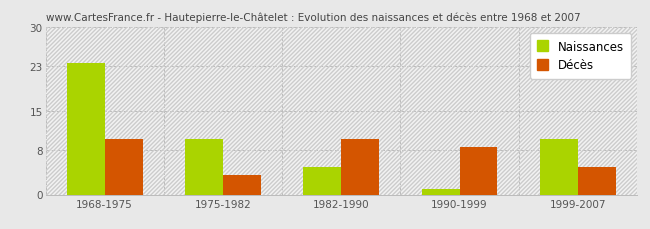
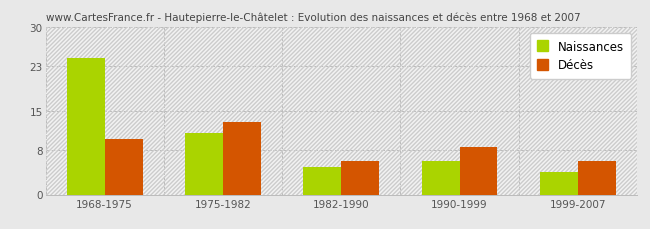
Naissances/1968-1975: 23.5 -> 24.4
Naissances/1975-1982: 10.0 -> 11.0
Décès/1975-1982: 3.5 -> 13.0
Décès/1982-1990: 10.0 -> 6.0
Naissances/1990-1999: 1.0 -> 6.0
Naissances/1999-2007: 10.0 -> 4.0
Décès/1999-2007: 5.0 -> 6.0
